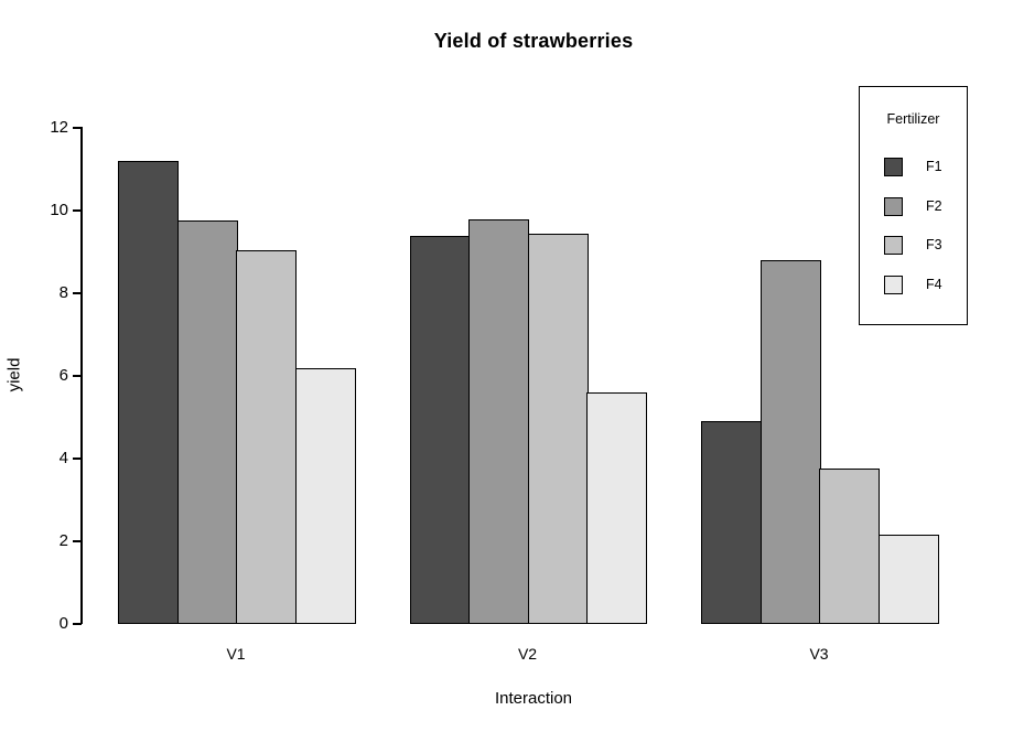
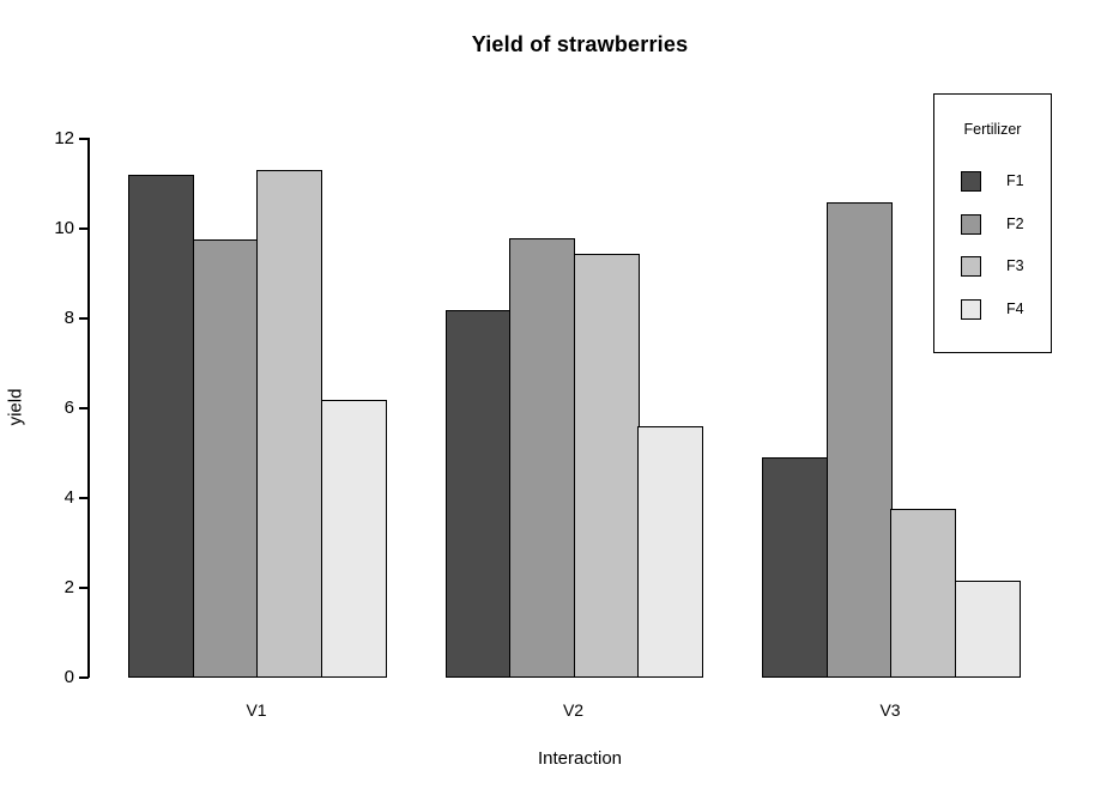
F3/V1: 9.1 -> 11.3
F1/V2: 9.4 -> 8.2
F2/V3: 8.8 -> 10.6
